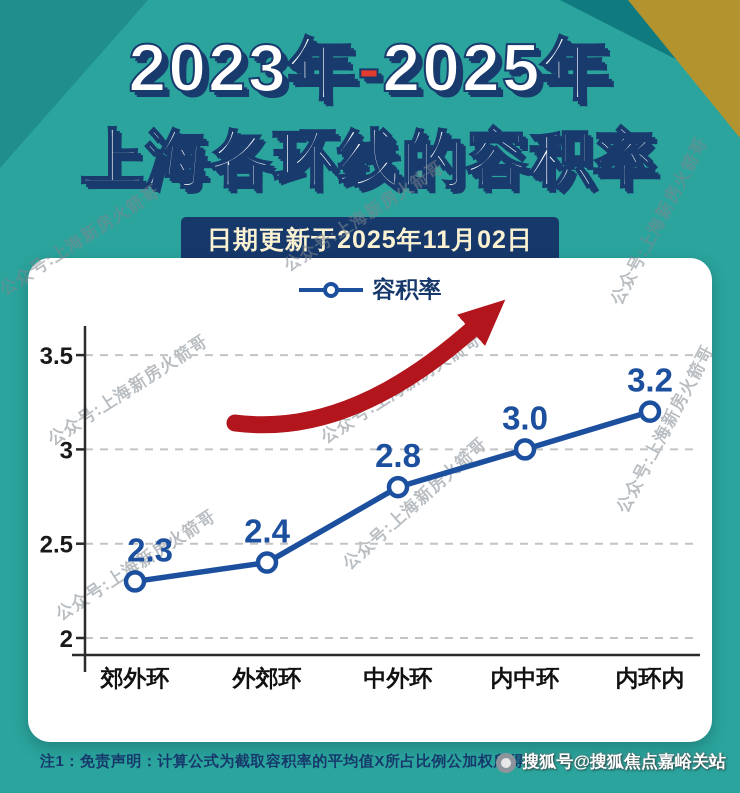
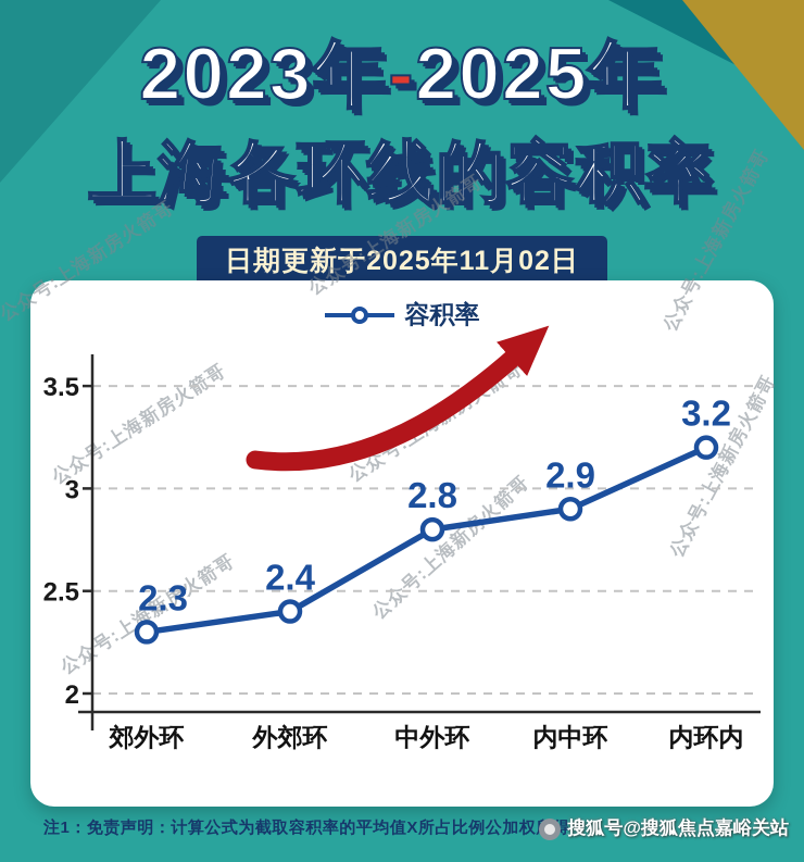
内中环: 3.0 -> 2.9
